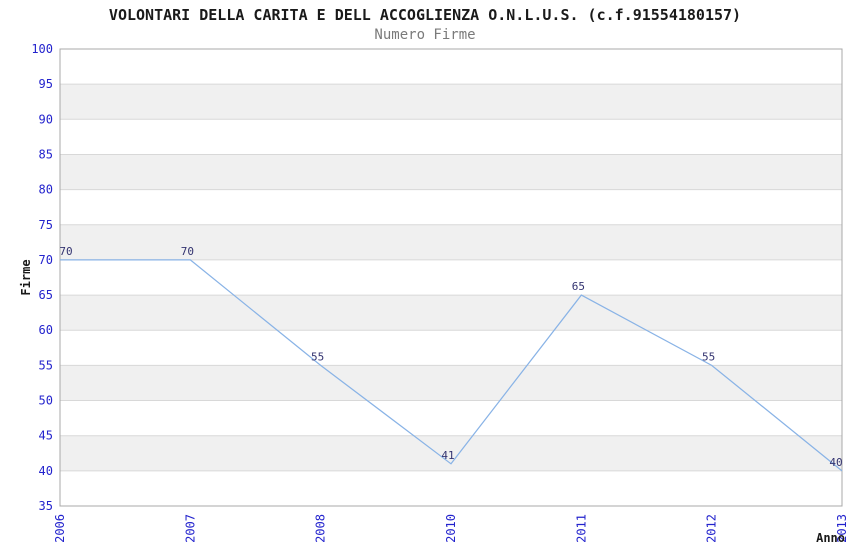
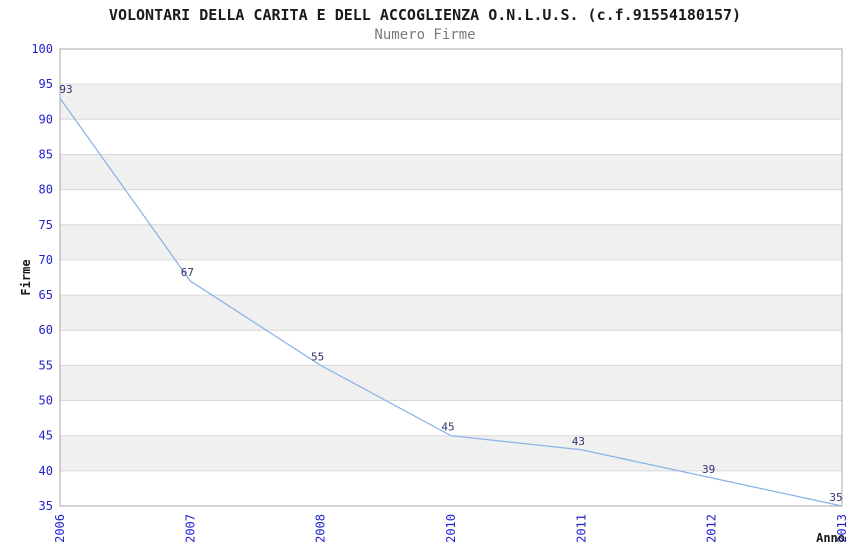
2006: 70 -> 93
2007: 70 -> 67
2010: 41 -> 45
2011: 65 -> 43
2012: 55 -> 39
2013: 40 -> 35
